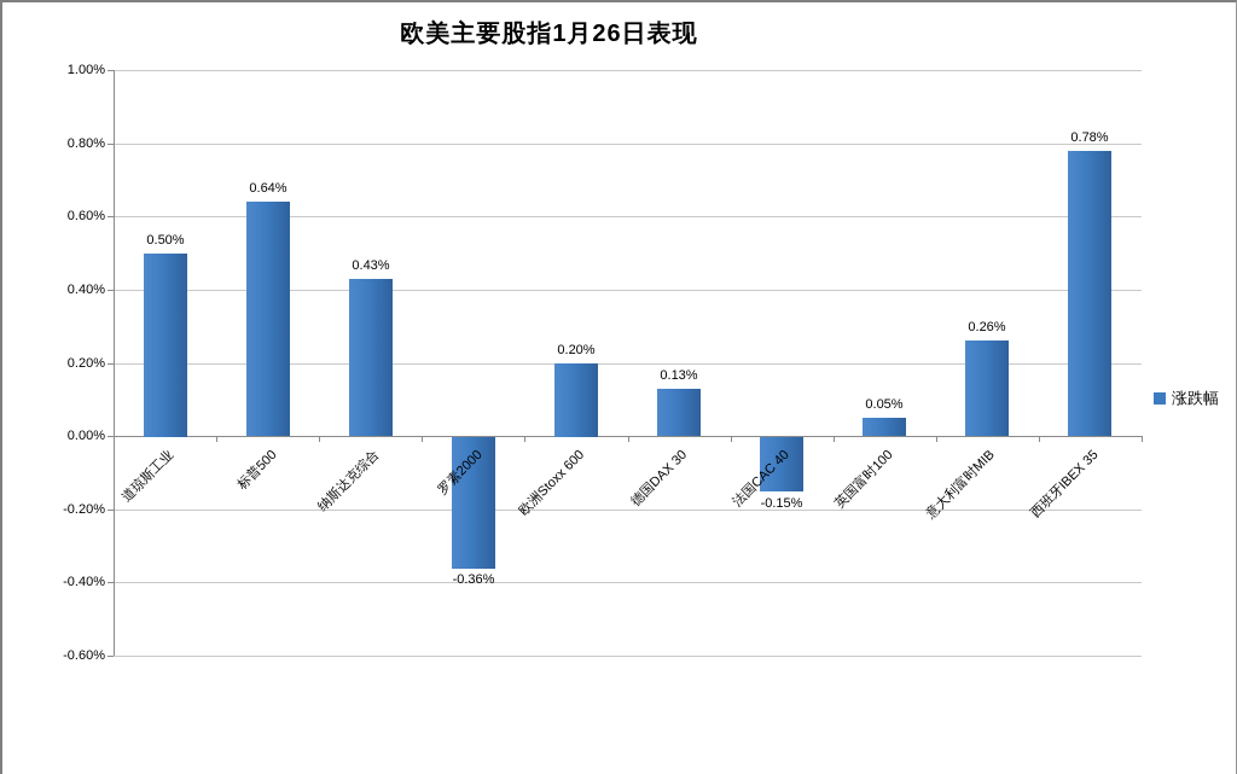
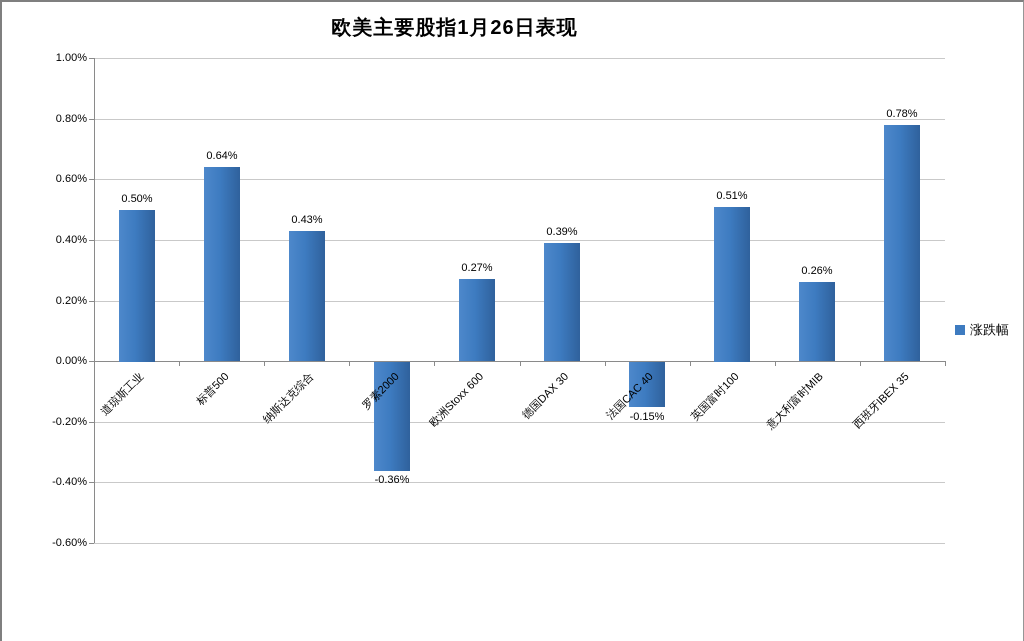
欧洲Stoxx 600: 0.20% -> 0.27%
德国DAX 30: 0.13% -> 0.39%
英国富时100: 0.05% -> 0.51%
